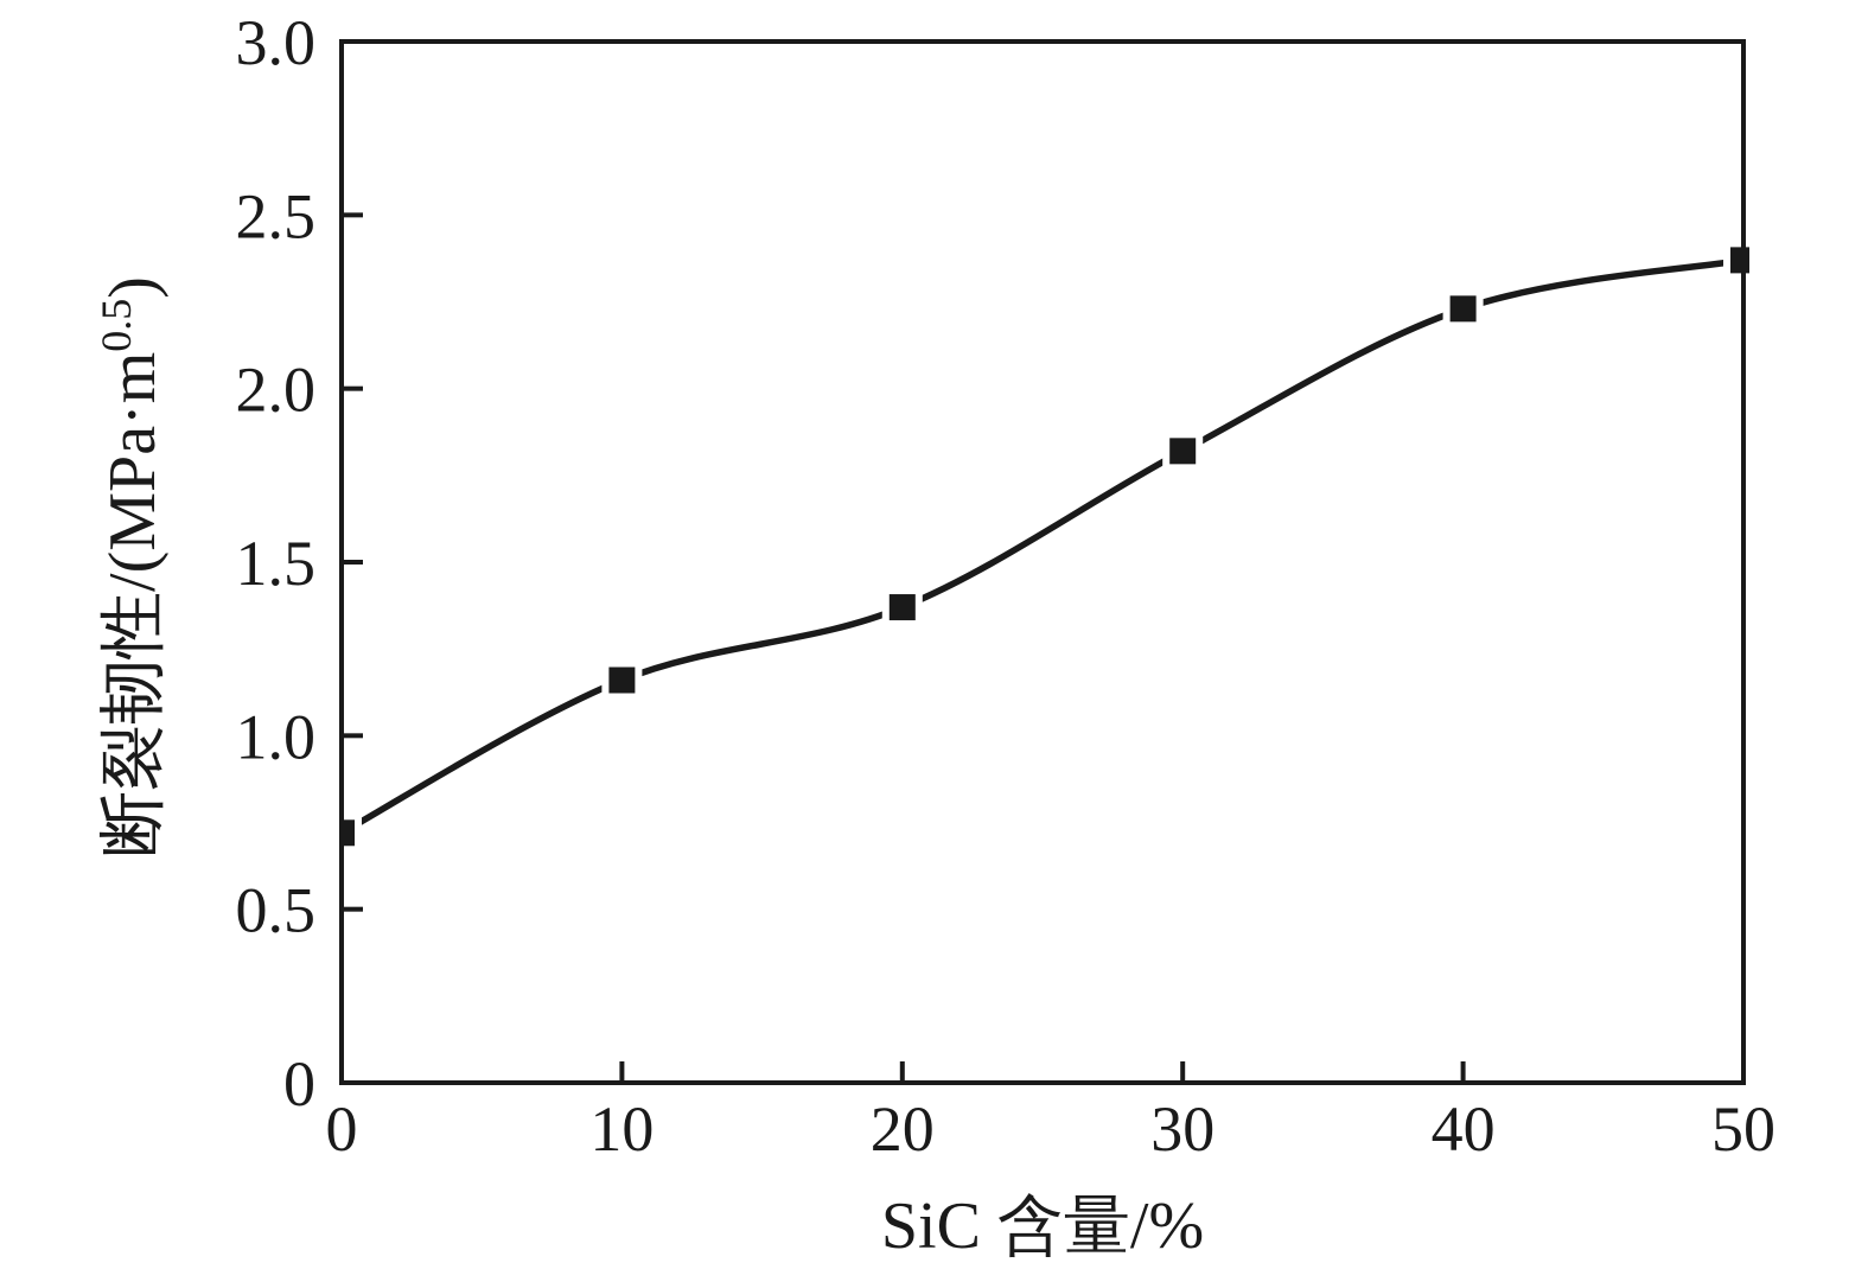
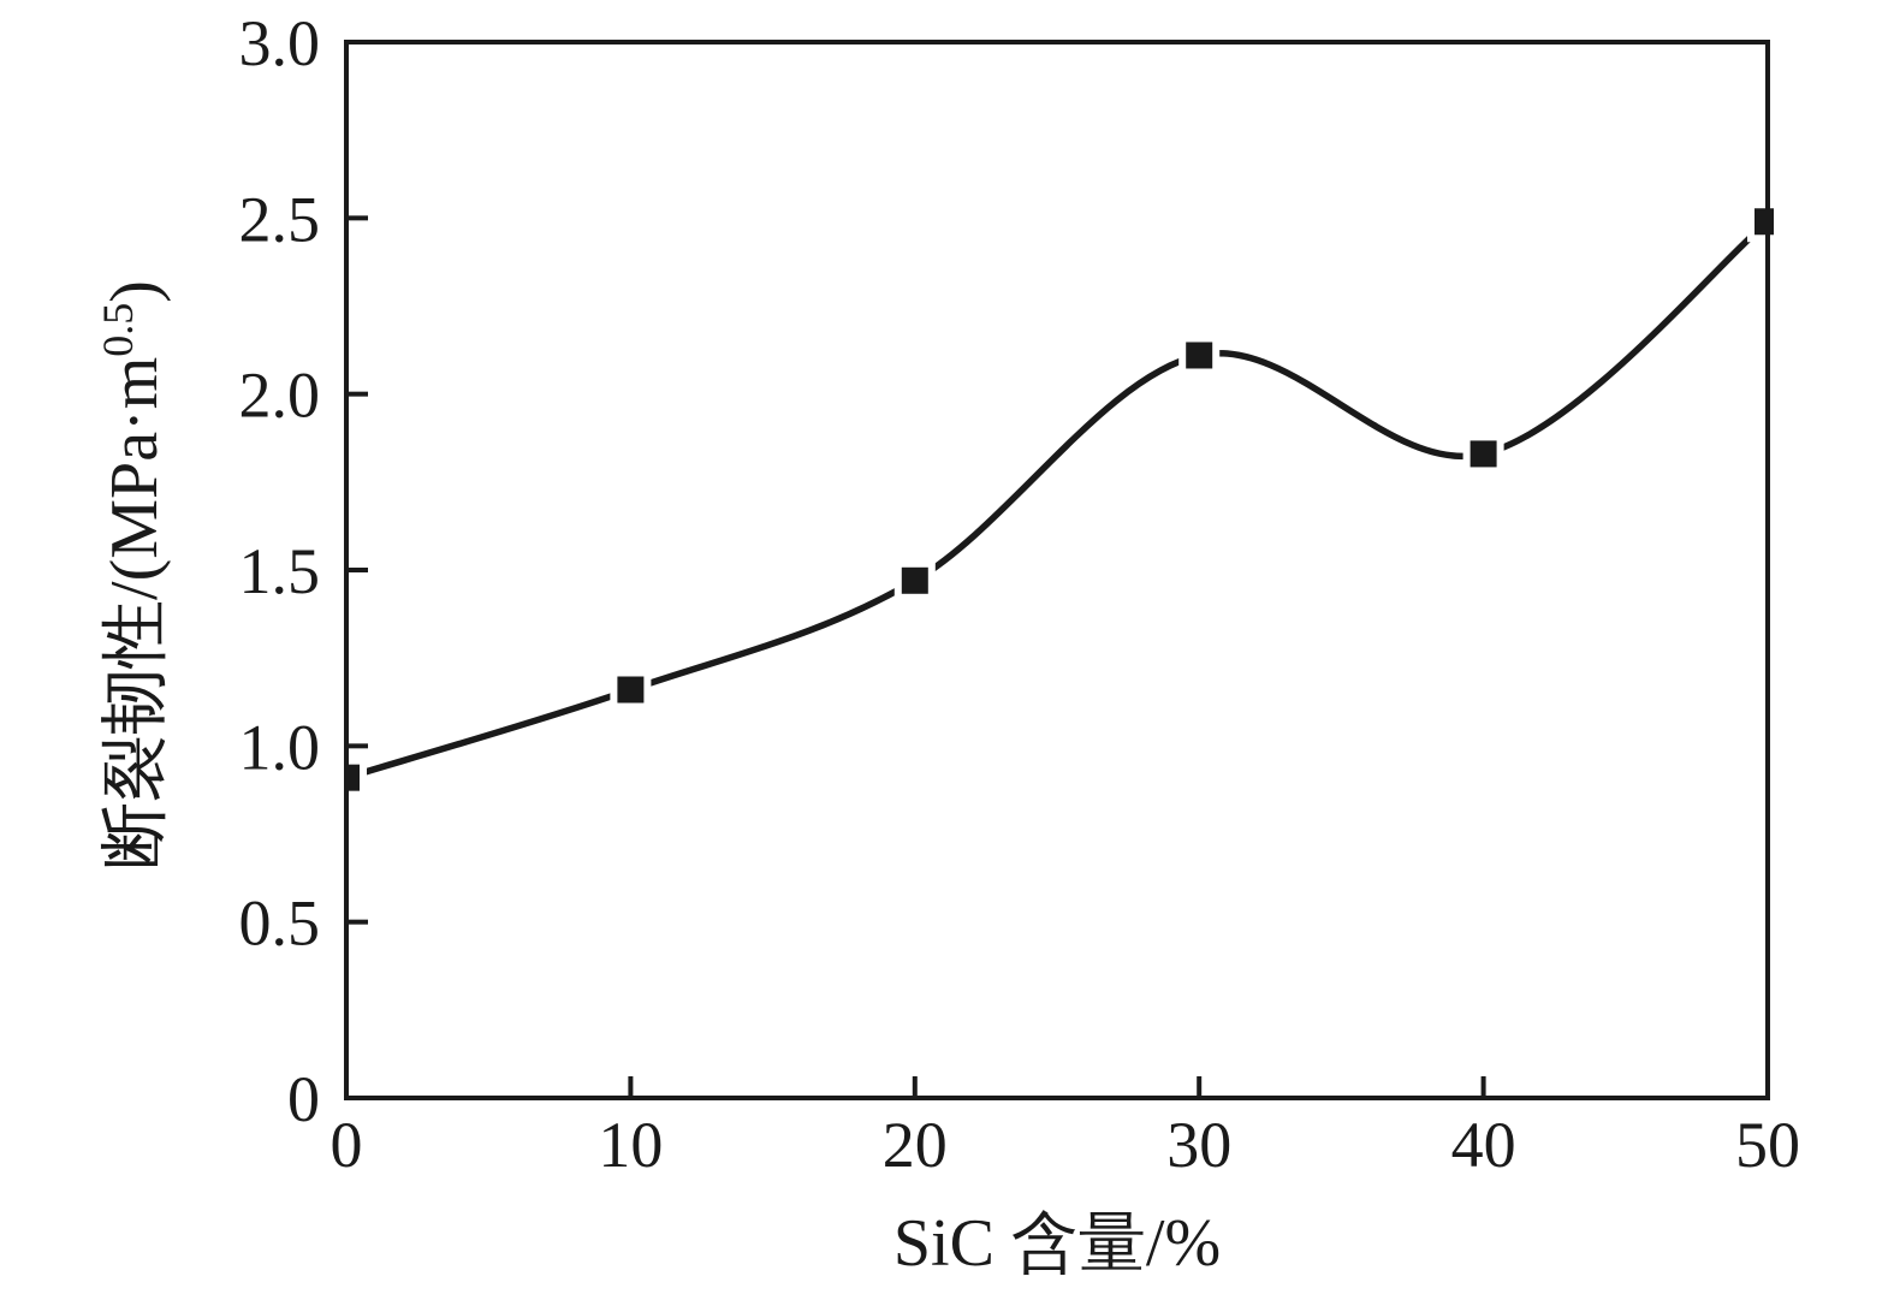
0: 0.72 -> 0.91
20: 1.37 -> 1.47
30: 1.82 -> 2.11
40: 2.23 -> 1.83
50: 2.37 -> 2.49
